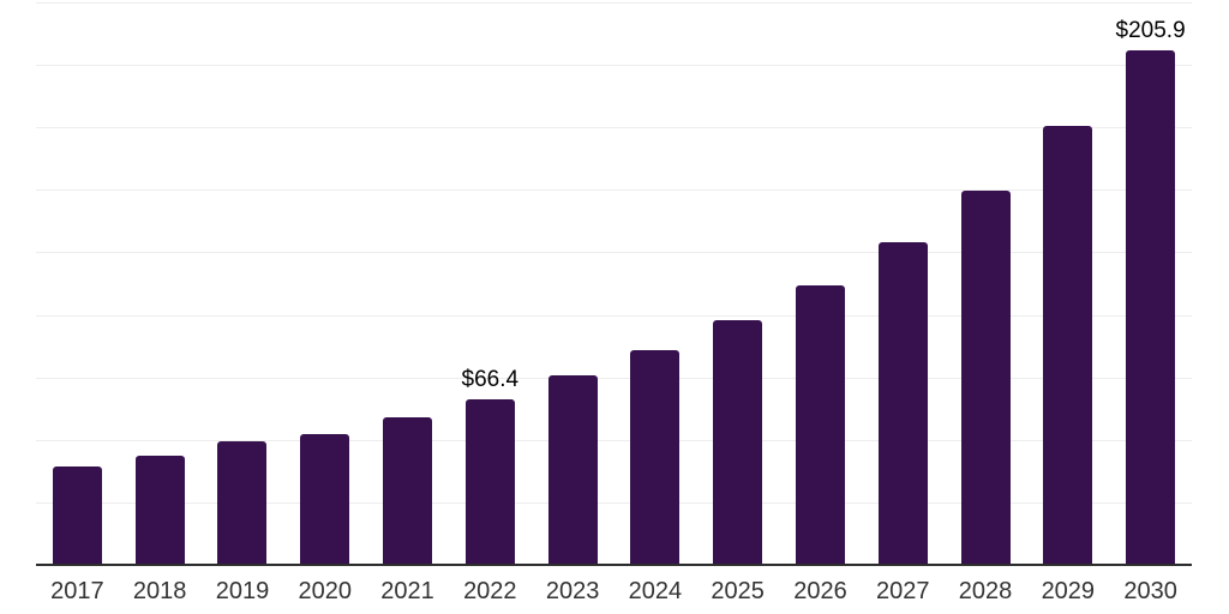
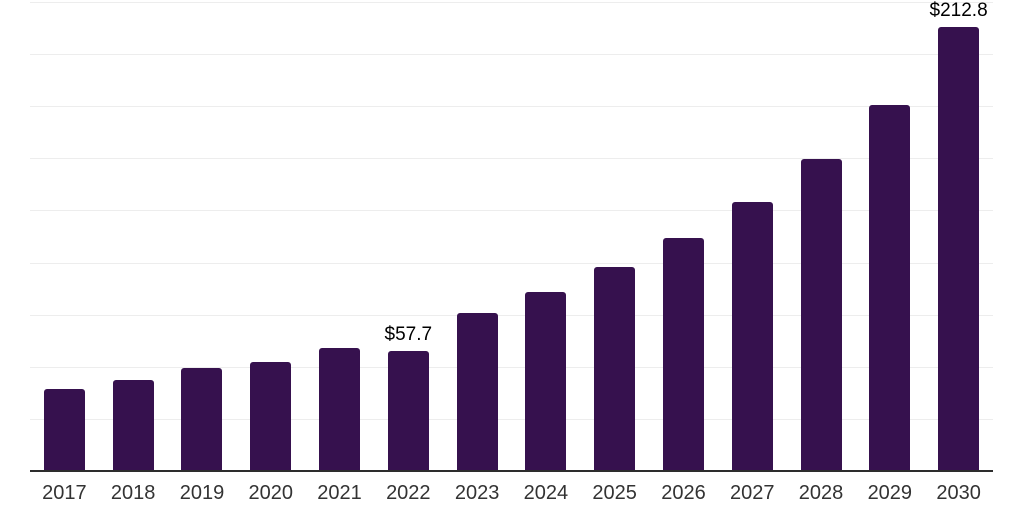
2022: $66.4 -> $57.7
2030: $205.9 -> $212.8
